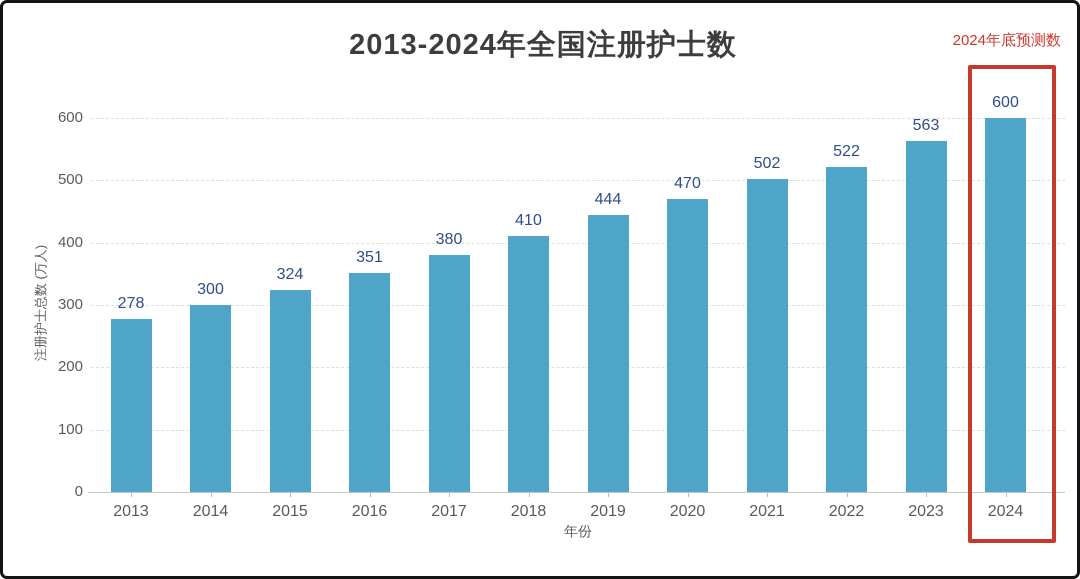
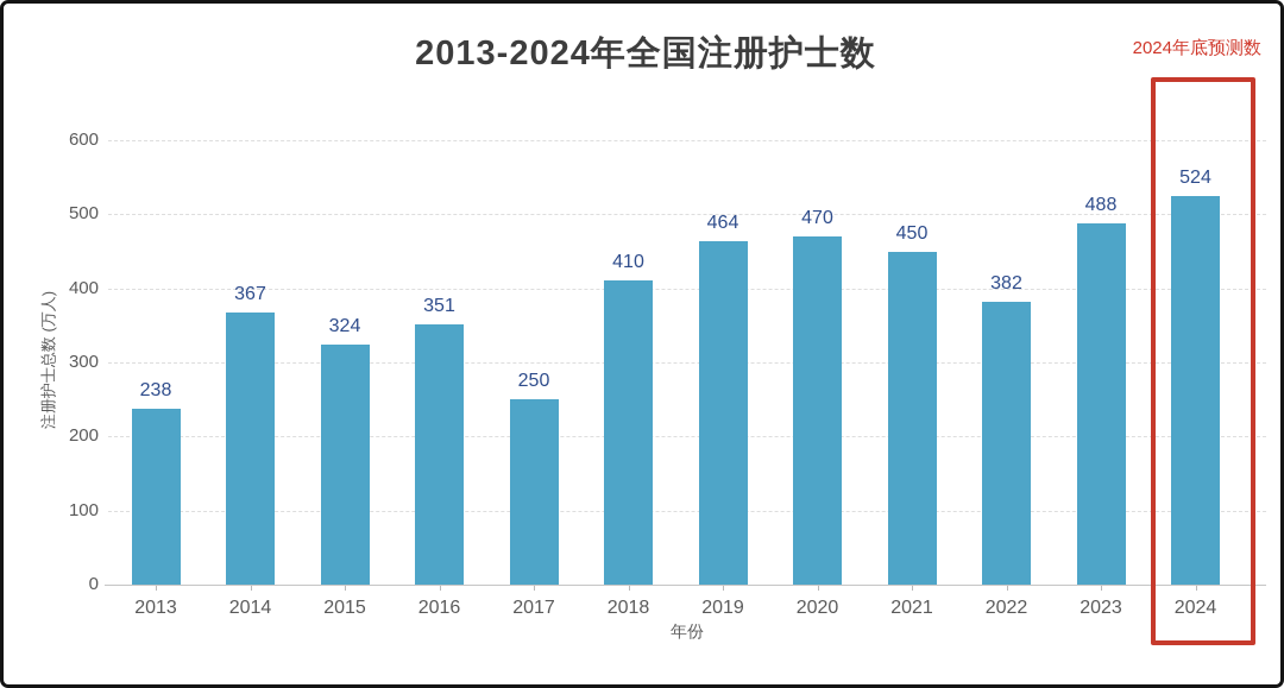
2013: 278 -> 238
2014: 300 -> 367
2017: 380 -> 250
2019: 444 -> 464
2021: 502 -> 450
2022: 522 -> 382
2023: 563 -> 488
2024: 600 -> 524
